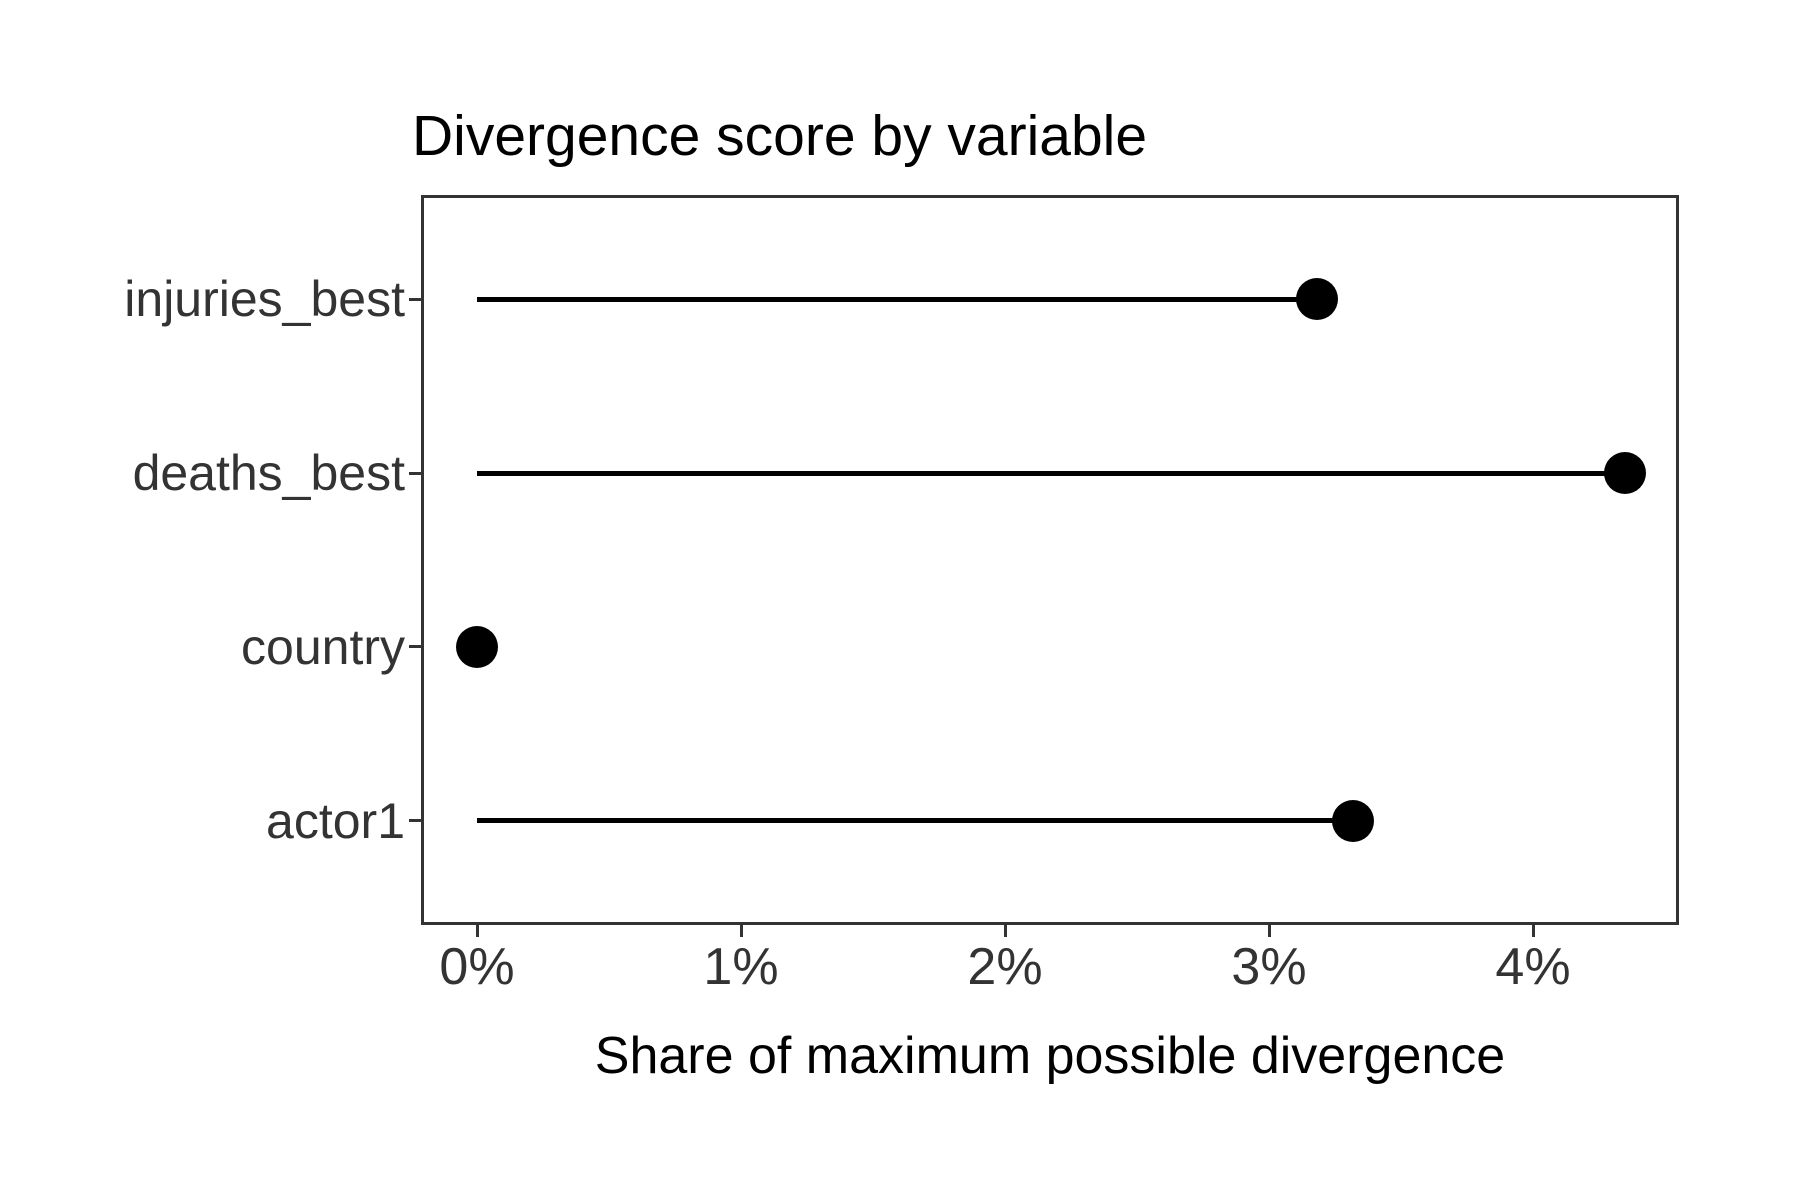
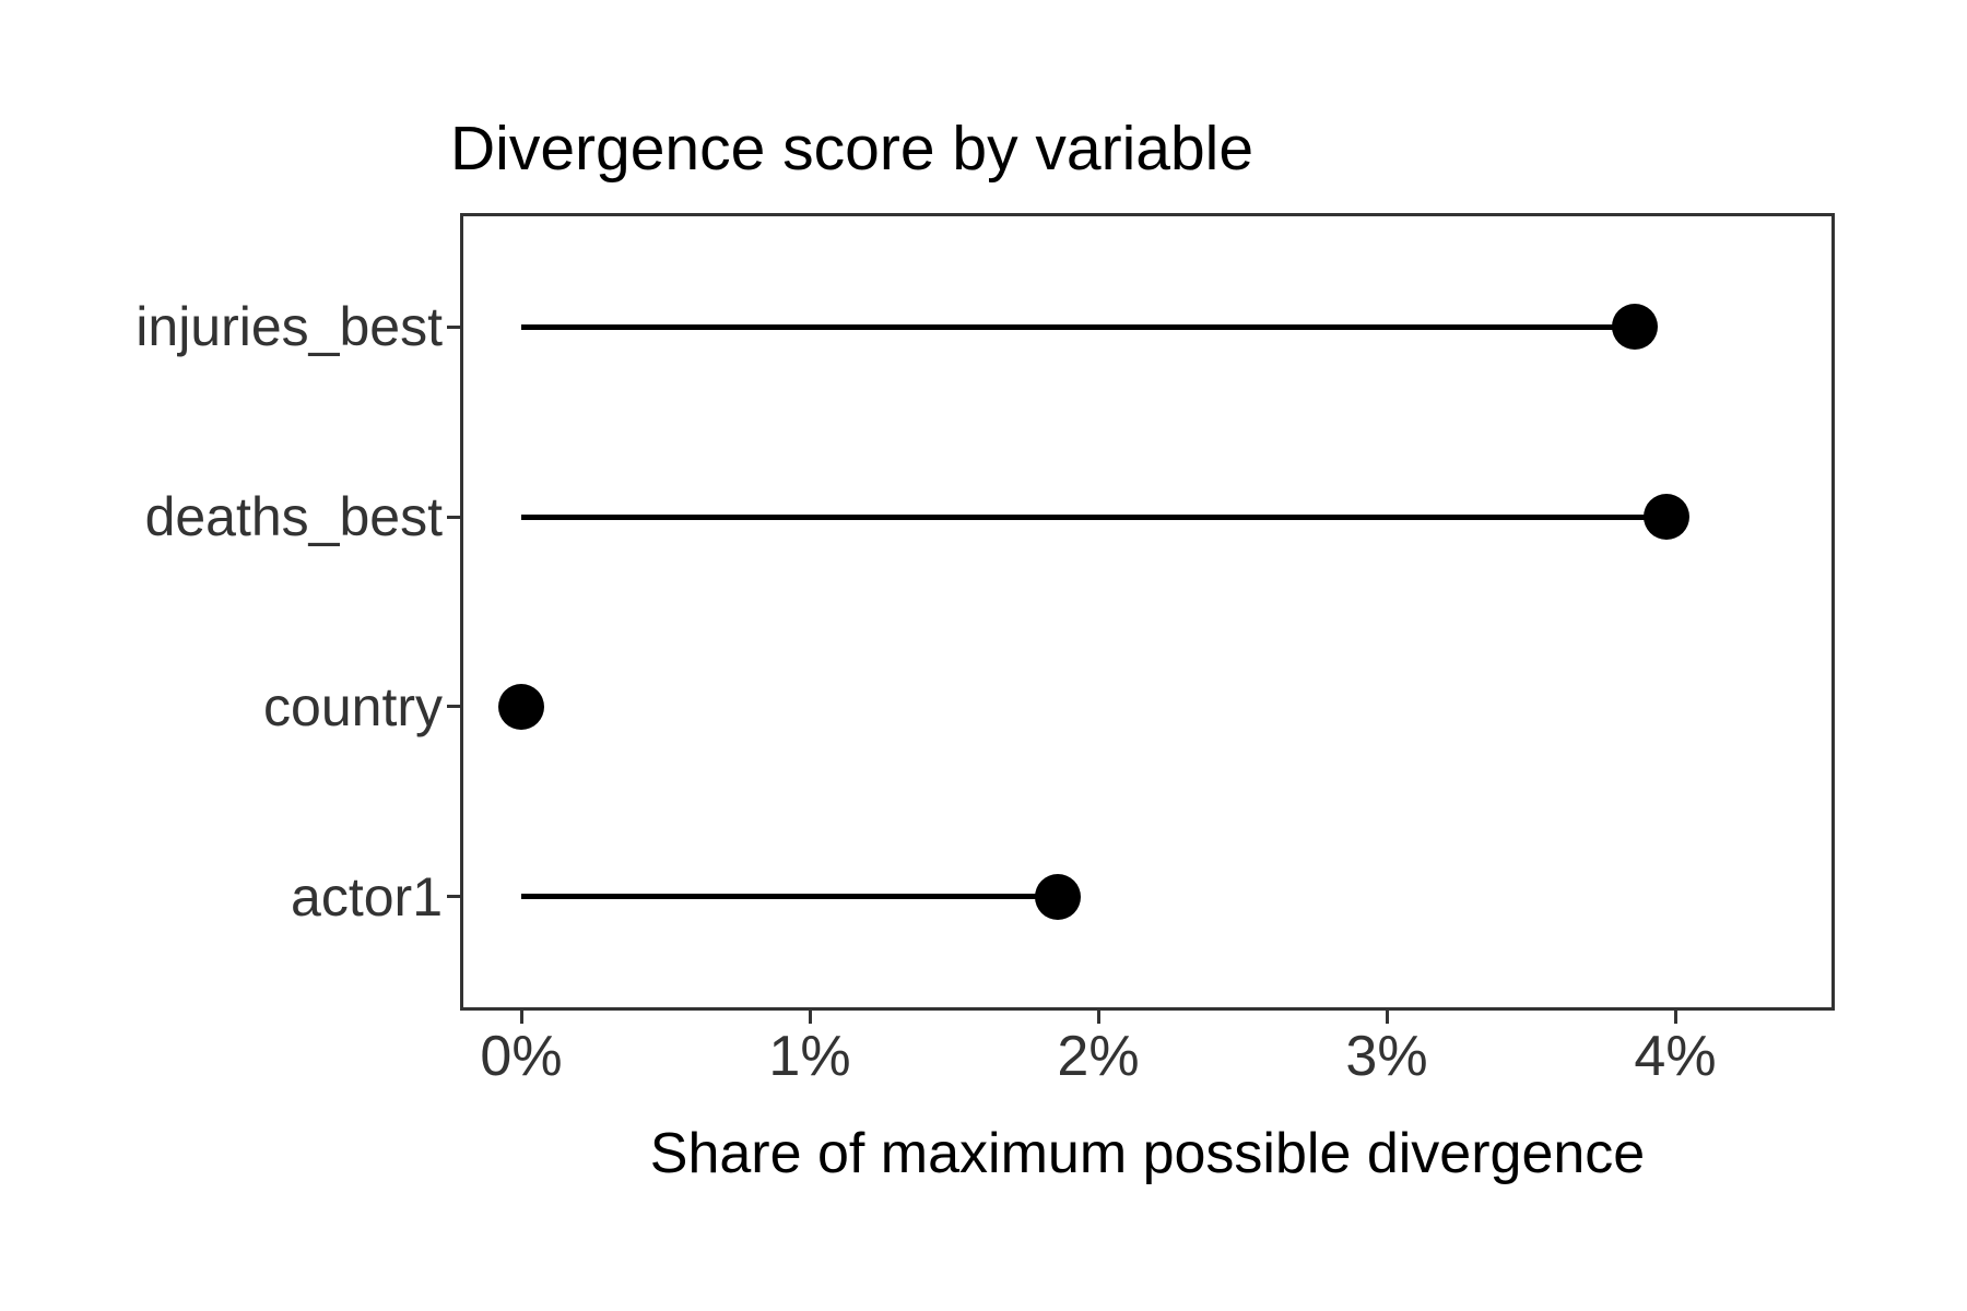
injuries_best: 3.18% -> 3.86%
deaths_best: 4.35% -> 3.97%
actor1: 3.32% -> 1.86%
